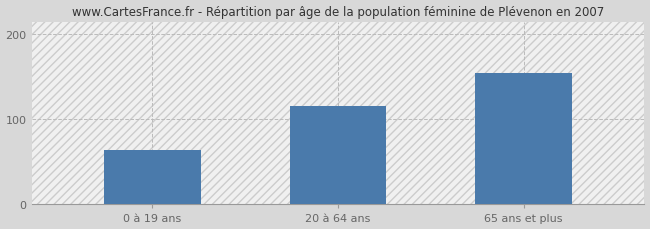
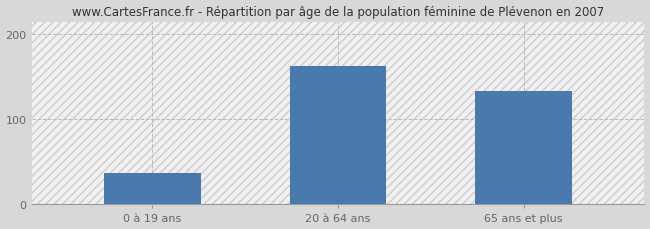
0 à 19 ans: 64 -> 37
20 à 64 ans: 116 -> 163
65 ans et plus: 154 -> 133
